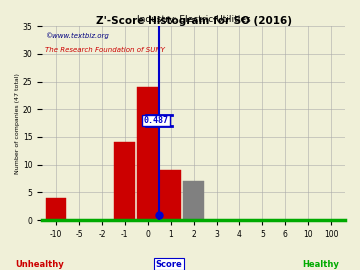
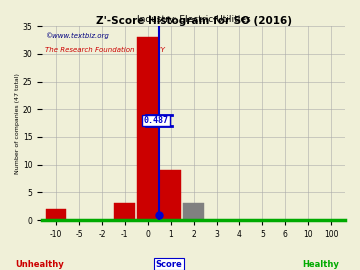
-10: 4 -> 2
-1: 14 -> 3
0: 24 -> 33
2: 7 -> 3
